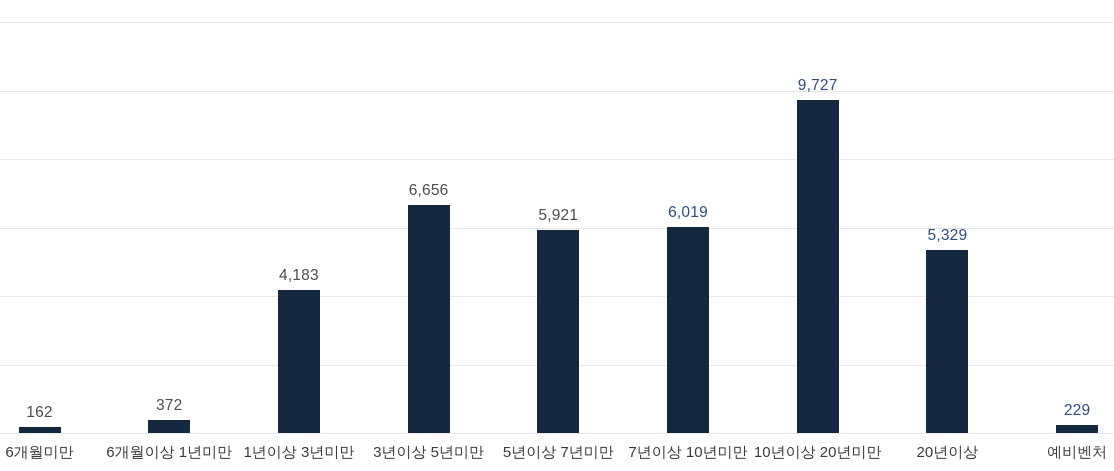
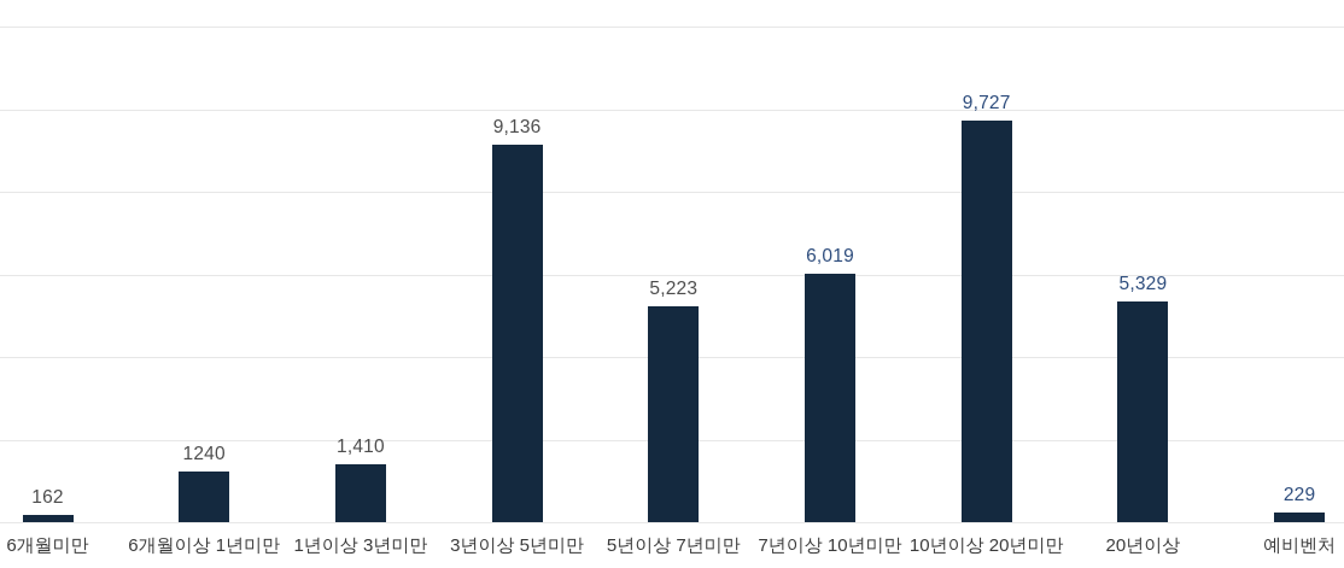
6개월이상 1년미만: 372 -> 1240
1년이상 3년미만: 4,183 -> 1,410
3년이상 5년미만: 6,656 -> 9,136
5년이상 7년미만: 5,921 -> 5,223
